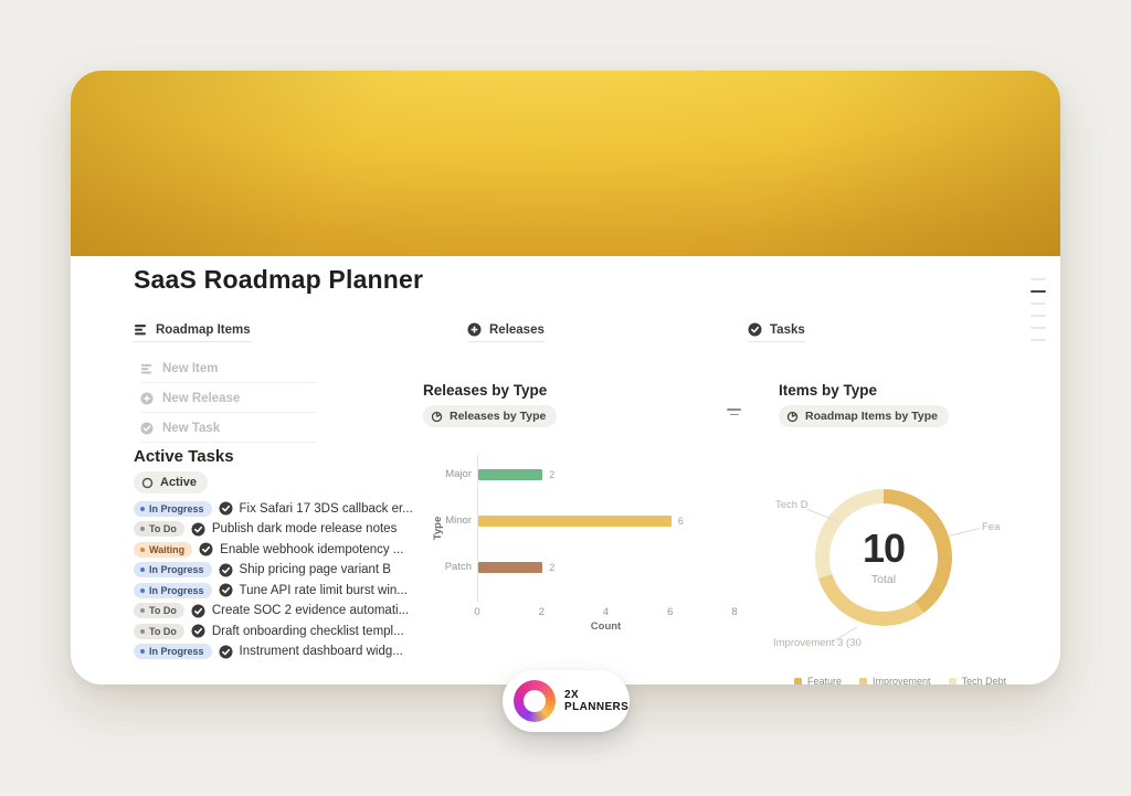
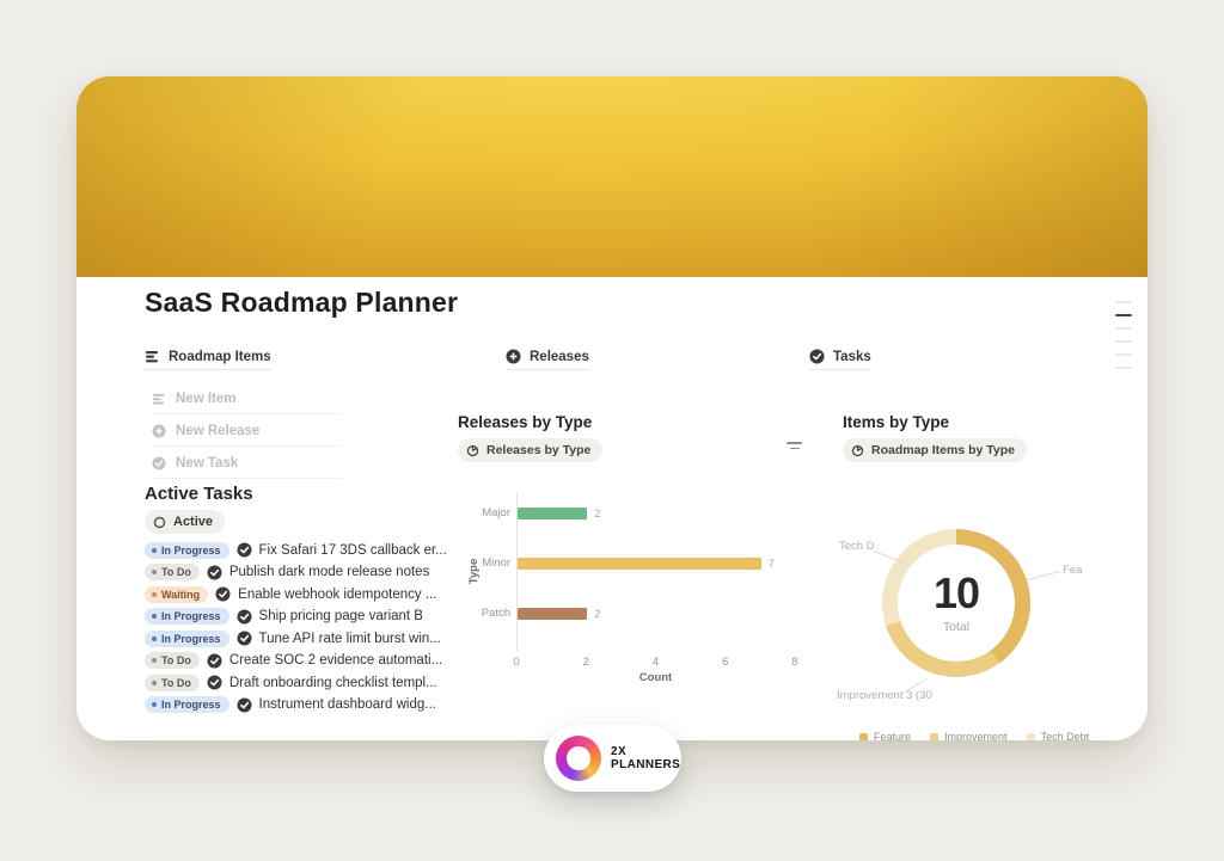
Releases by Type/Minor: 6 -> 7
